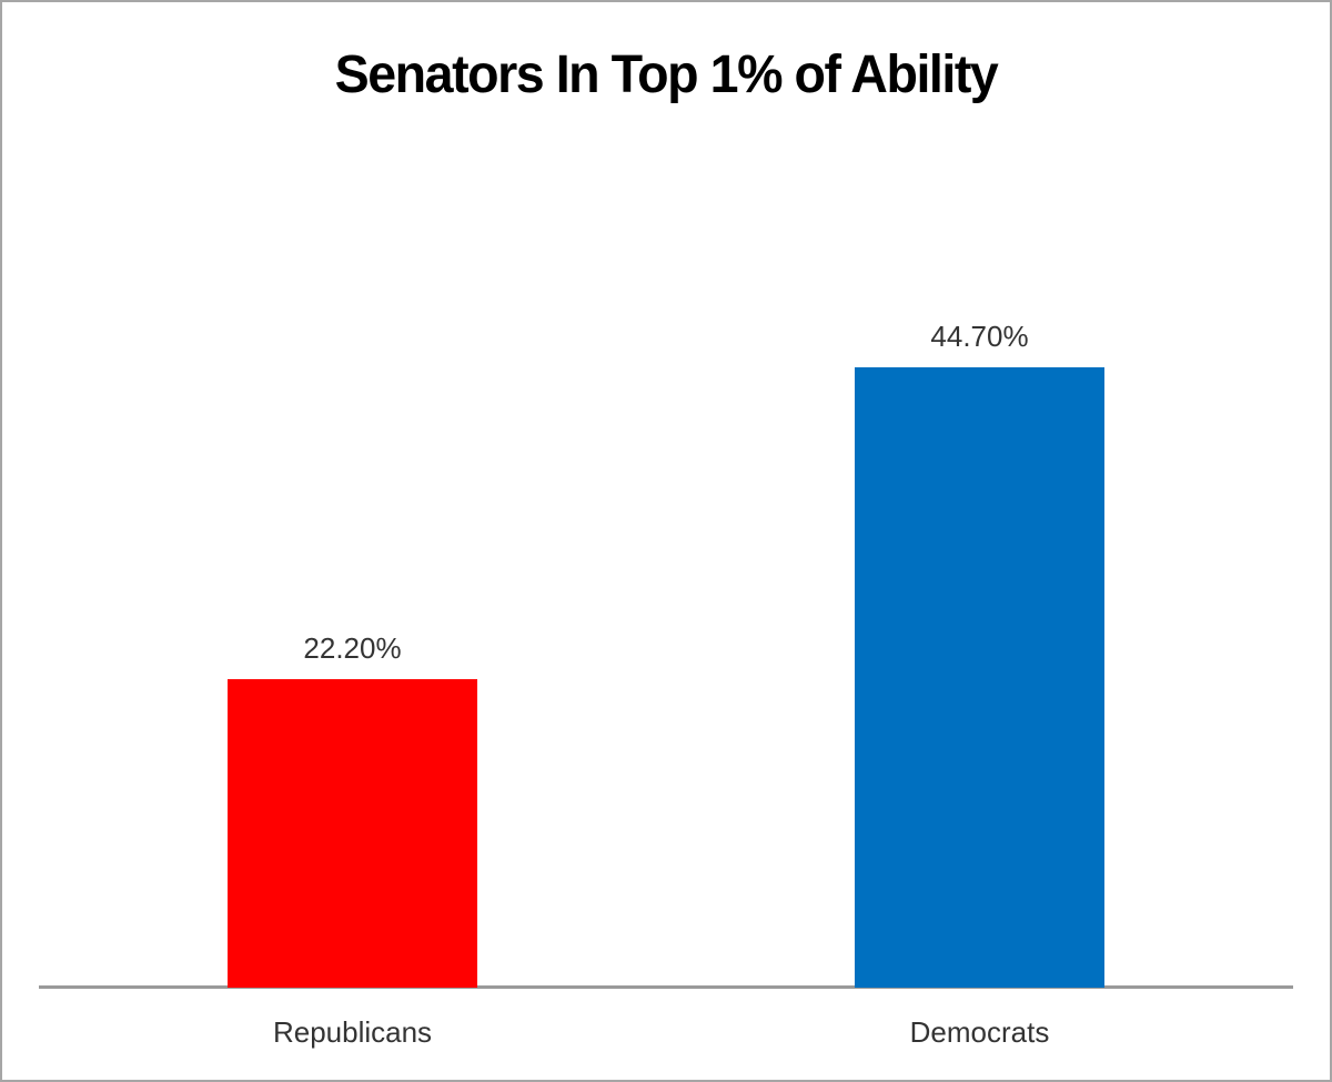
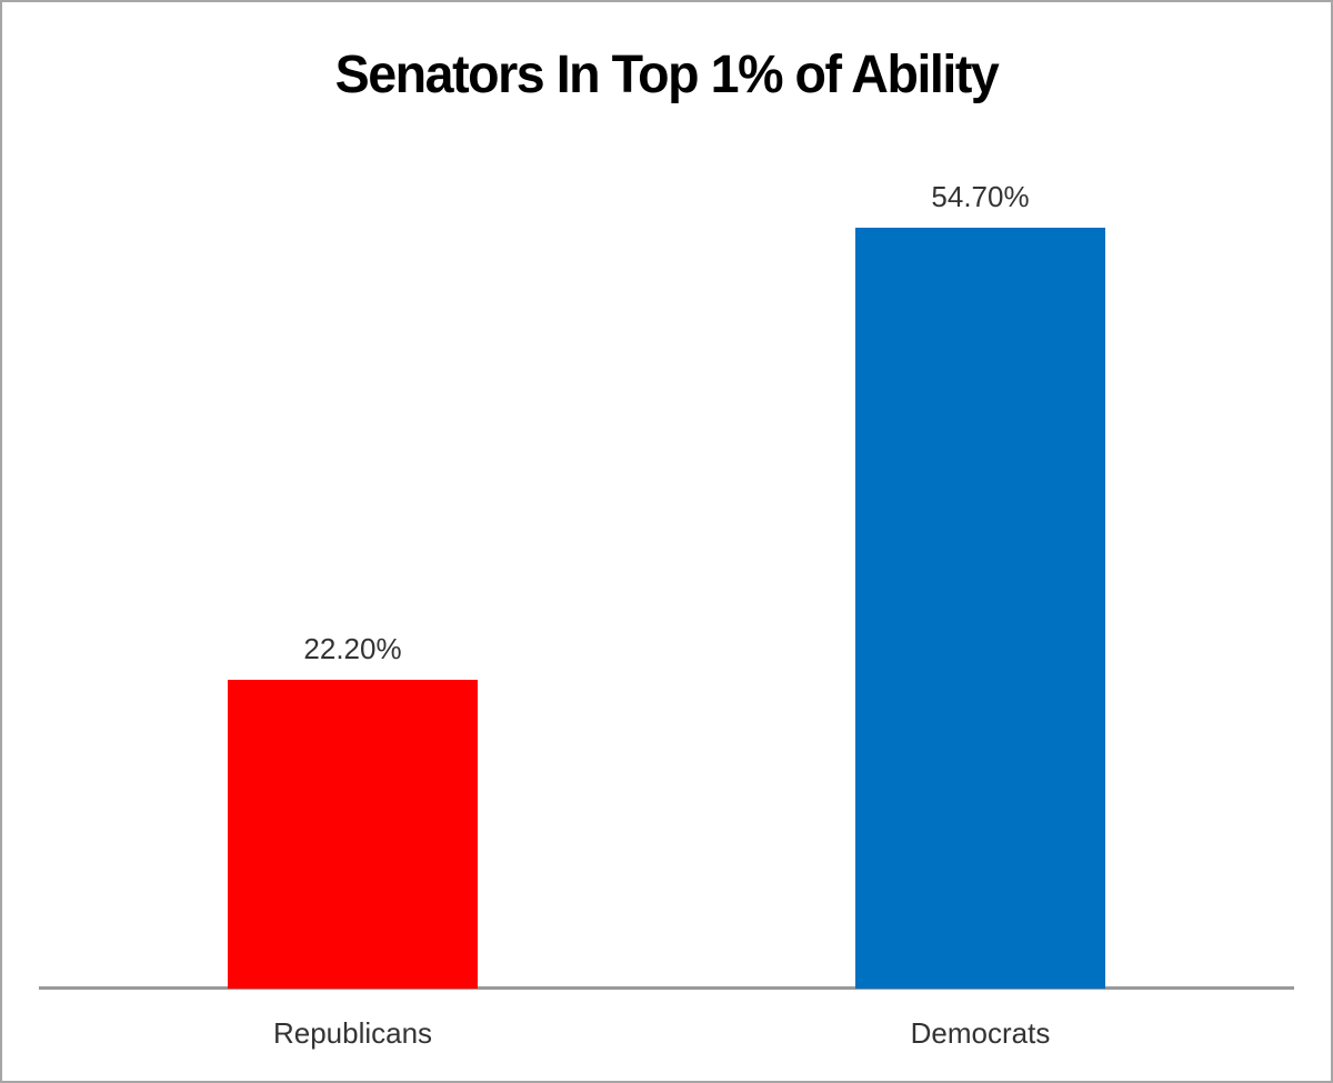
Democrats: 44.70% -> 54.70%
